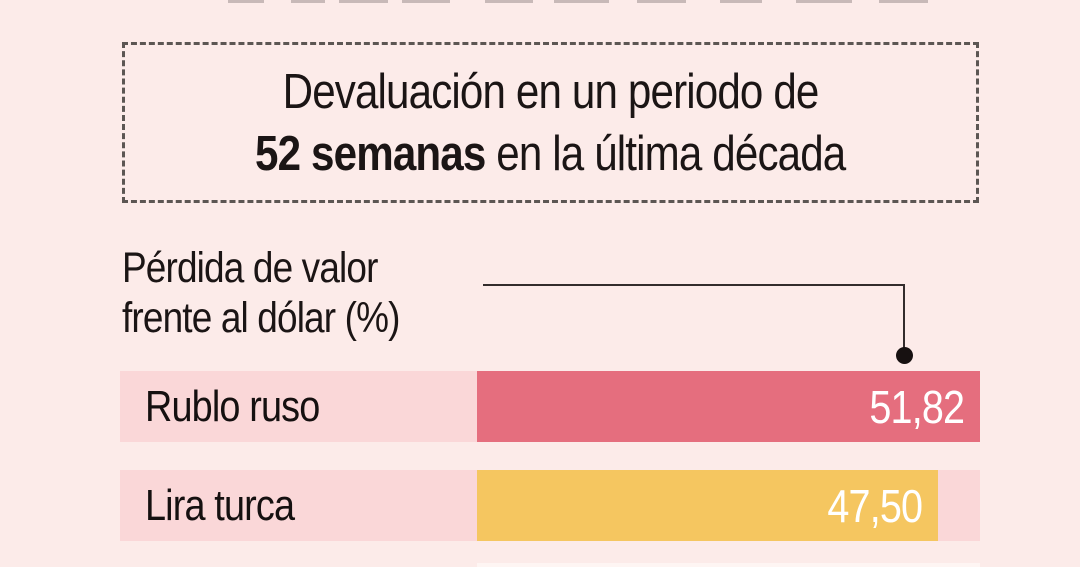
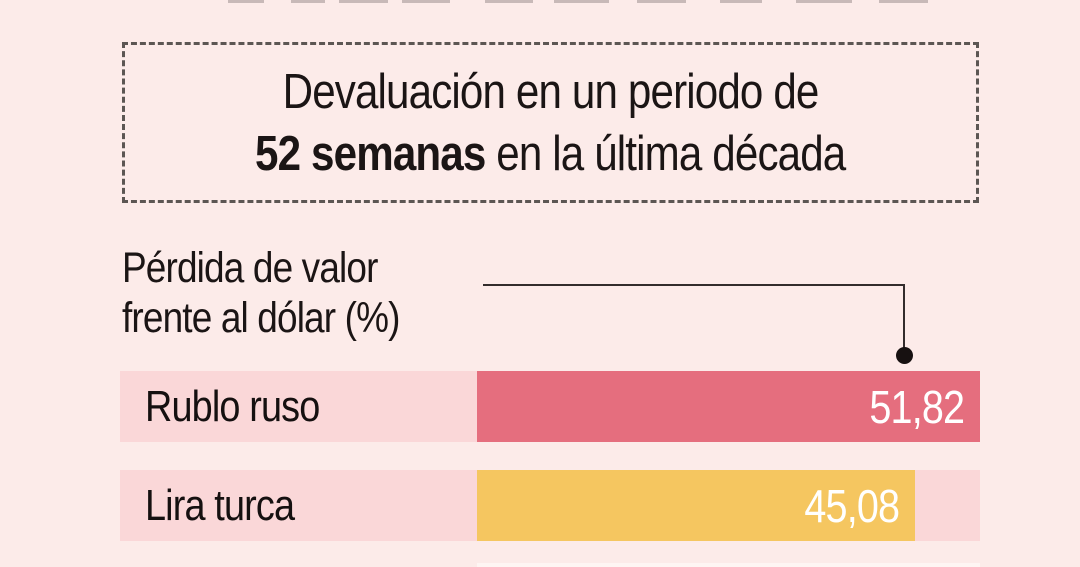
Lira turca: 47,50 -> 45,08
